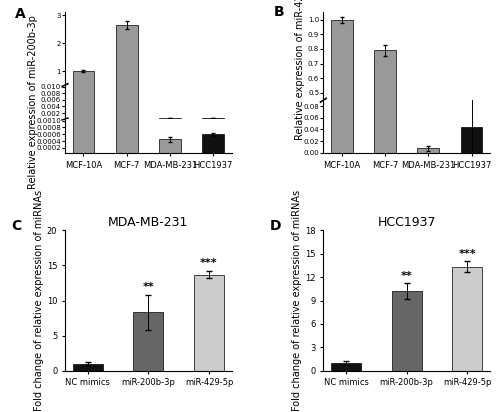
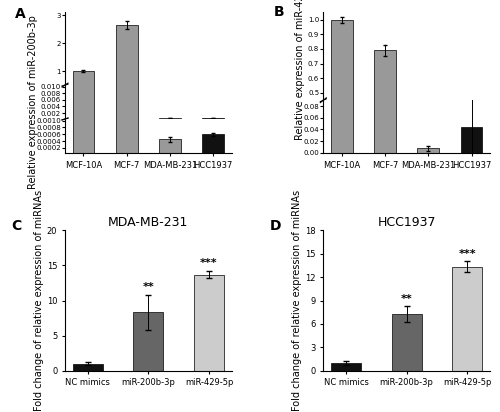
HCC1937/miR-200b-3p: 10.2 -> 7.3
